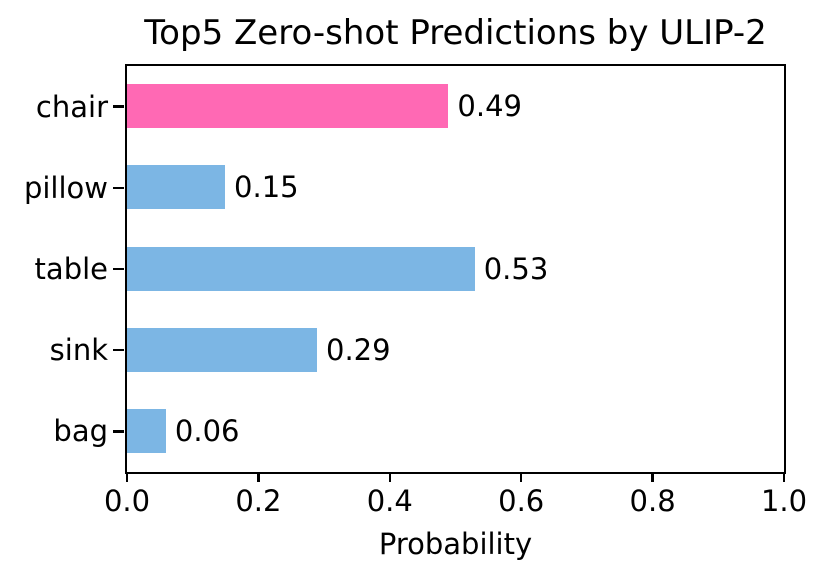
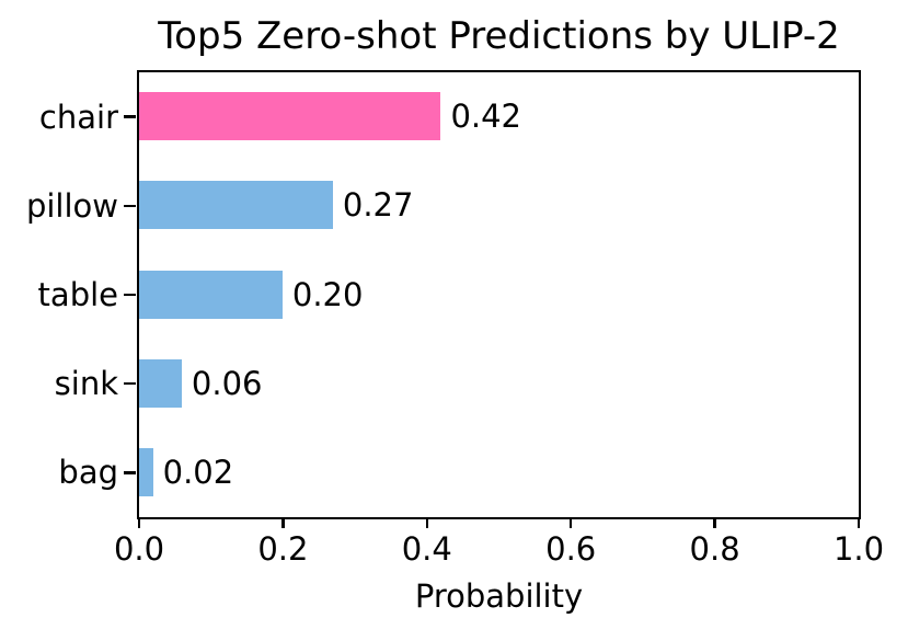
chair: 0.49 -> 0.42
pillow: 0.15 -> 0.27
table: 0.53 -> 0.20
sink: 0.29 -> 0.06
bag: 0.06 -> 0.02
